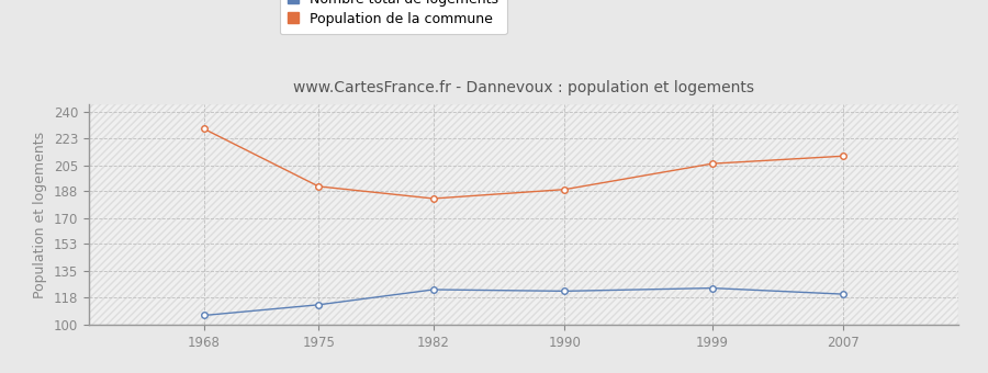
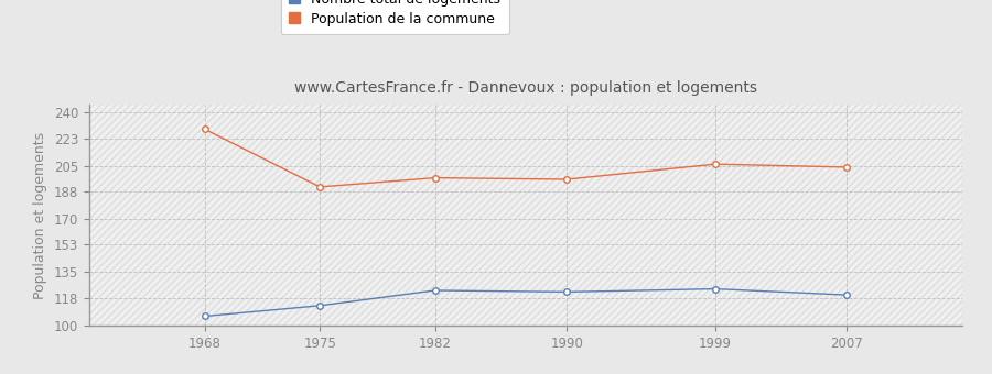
Population de la commune/1982: 183 -> 197
Population de la commune/1990: 189 -> 196
Population de la commune/2007: 211 -> 204
